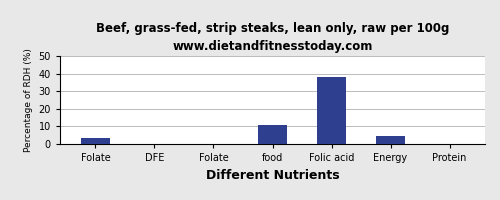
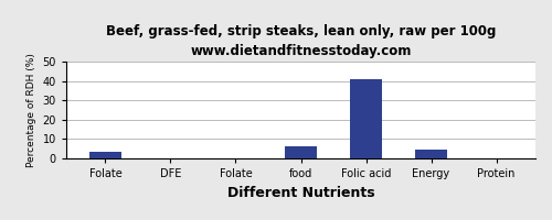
food: 11 -> 6
Folic acid: 38 -> 41
